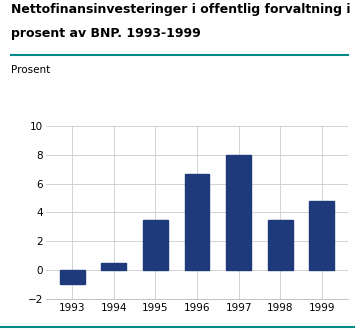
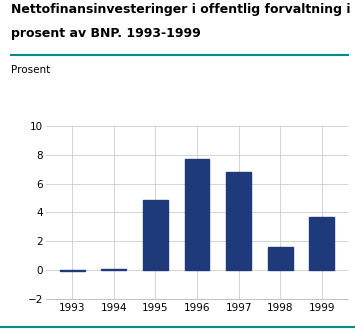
1993: -1.0 -> -0.1
1994: 0.5 -> 0.1
1995: 3.5 -> 4.9
1996: 6.7 -> 7.7
1997: 8.0 -> 6.8
1998: 3.5 -> 1.6
1999: 4.8 -> 3.7
